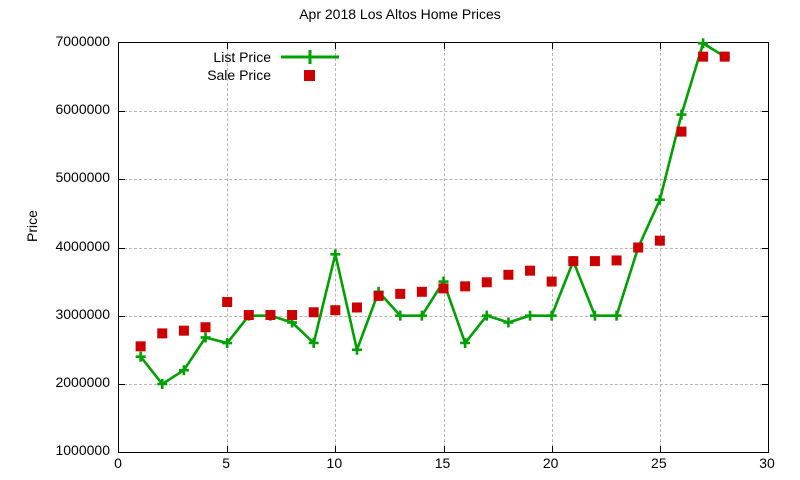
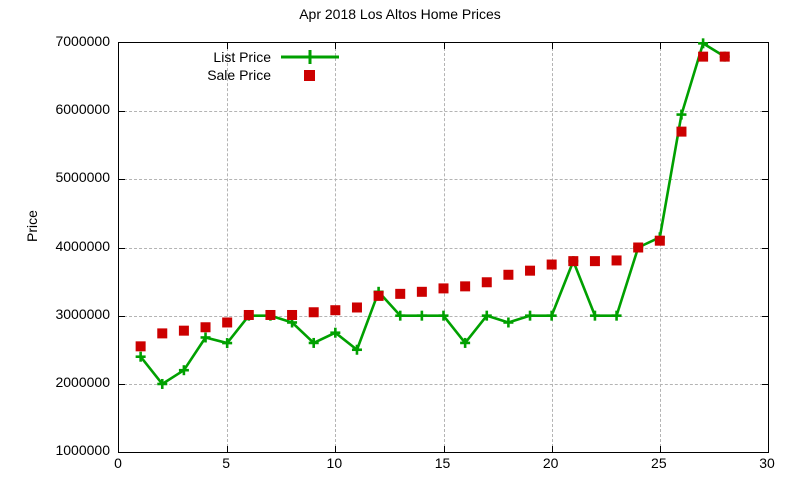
Sale Price/5: 3200000 -> 2900000
List Price/10: 3900000 -> 2800000
List Price/15: 3500000 -> 3000000
Sale Price/20: 3500000 -> 3800000
List Price/25: 4700000 -> 4200000
